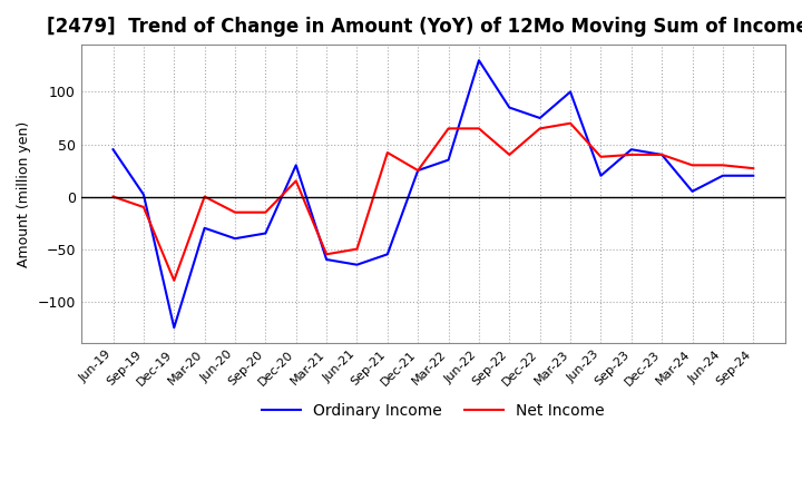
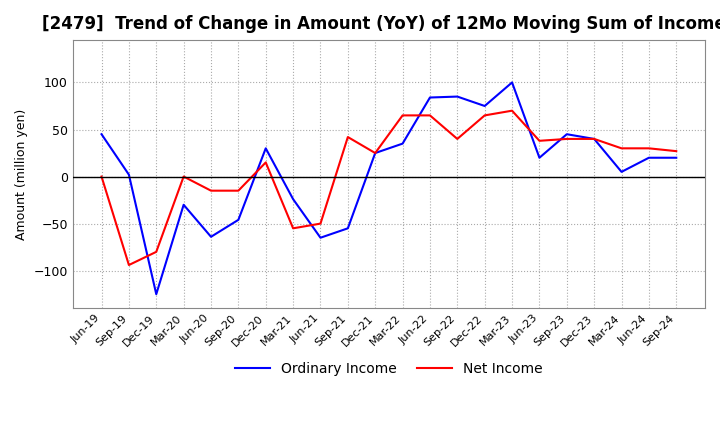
Net Income/Sep-19: -10 -> -94
Ordinary Income/Jun-20: -40 -> -64
Ordinary Income/Sep-20: -35 -> -46
Ordinary Income/Mar-21: -60 -> -24
Ordinary Income/Jun-22: 130 -> 84
